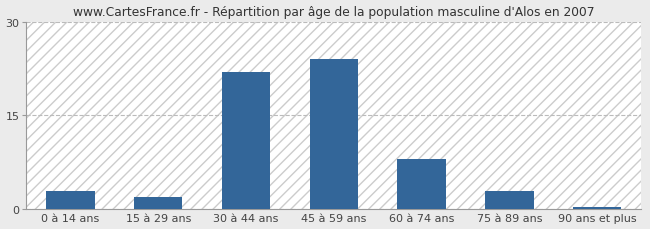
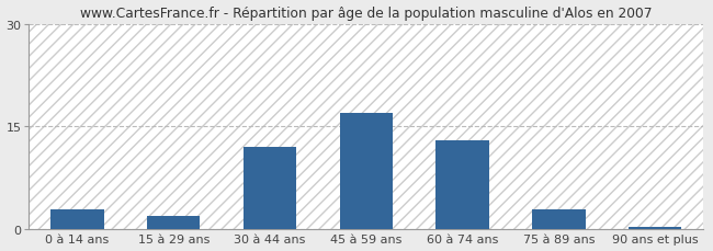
30 à 44 ans: 22.0 -> 12.0
45 à 59 ans: 24.0 -> 17.0
60 à 74 ans: 8.0 -> 13.0
